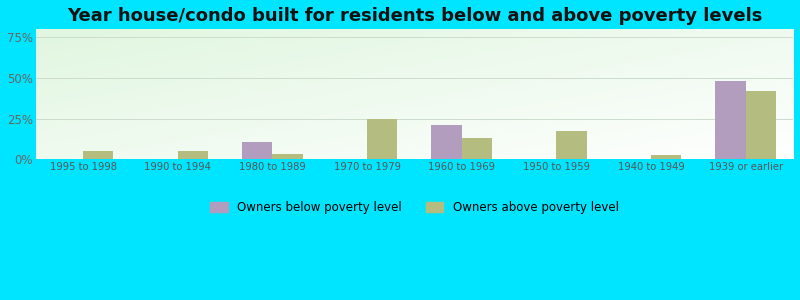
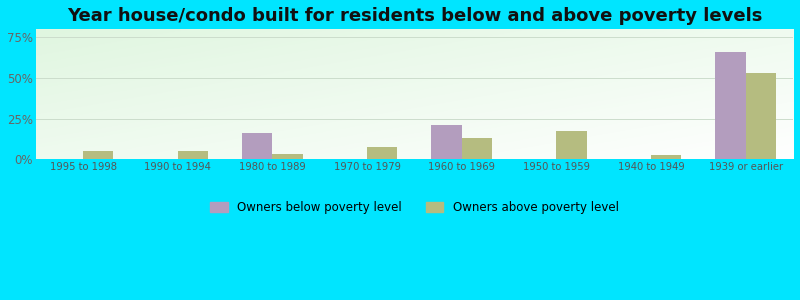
Owners below poverty level/1980 to 1989: 11% -> 16%
Owners above poverty level/1970 to 1979: 25% -> 8%
Owners below poverty level/1939 or earlier: 48% -> 66%
Owners above poverty level/1939 or earlier: 42% -> 53%
